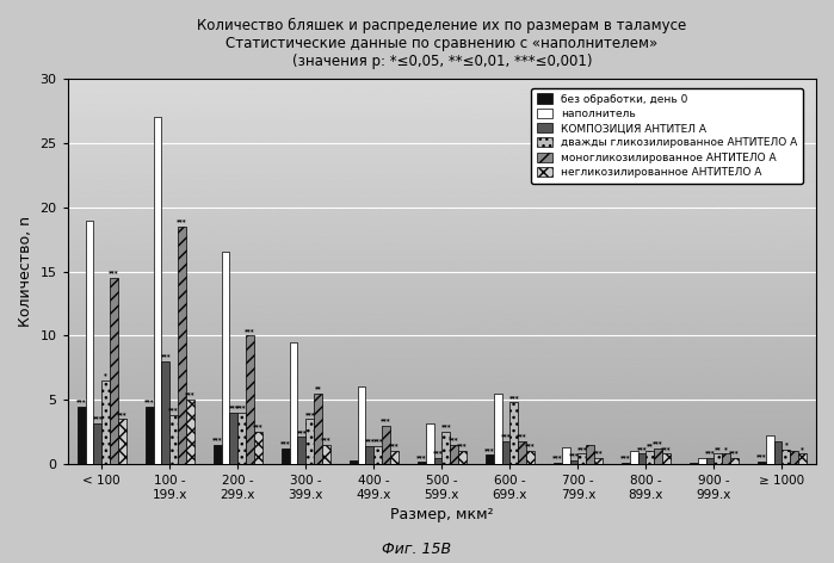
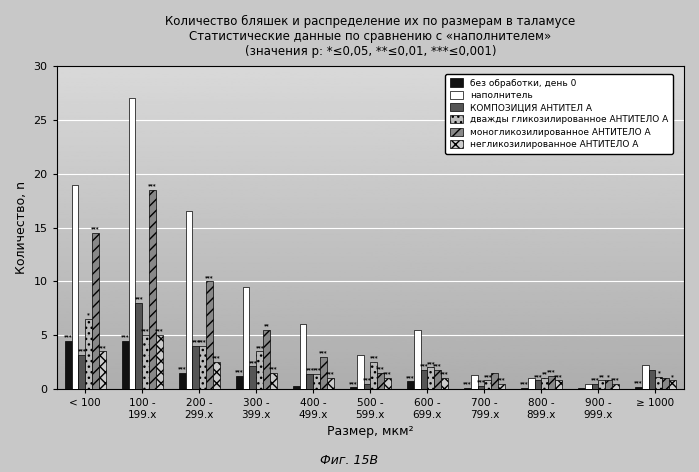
дважды гликозилированное АНТИТЕЛО А/100 - 199.x: 3.8 -> 5.0
дважды гликозилированное АНТИТЕЛО А/600 - 699.x: 4.8 -> 2.0
